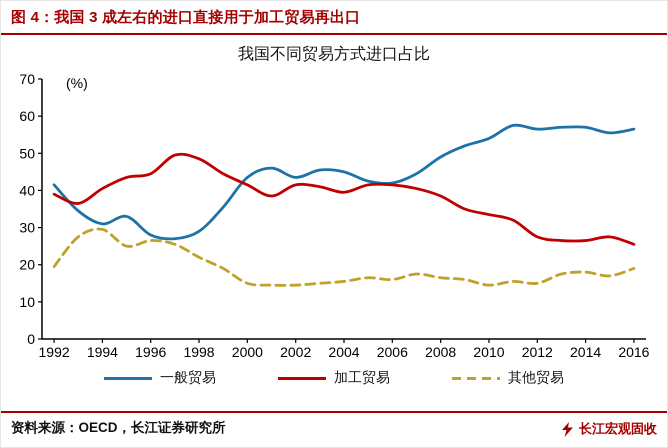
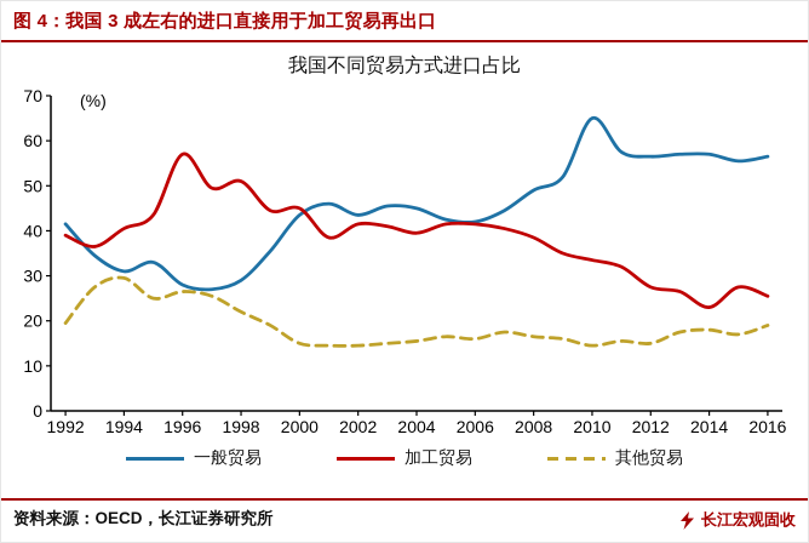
加工贸易/1996: 44 -> 57
加工贸易/1998: 48 -> 51
加工贸易/2000: 42 -> 45
一般贸易/2010: 54 -> 65
加工贸易/2014: 26 -> 23
